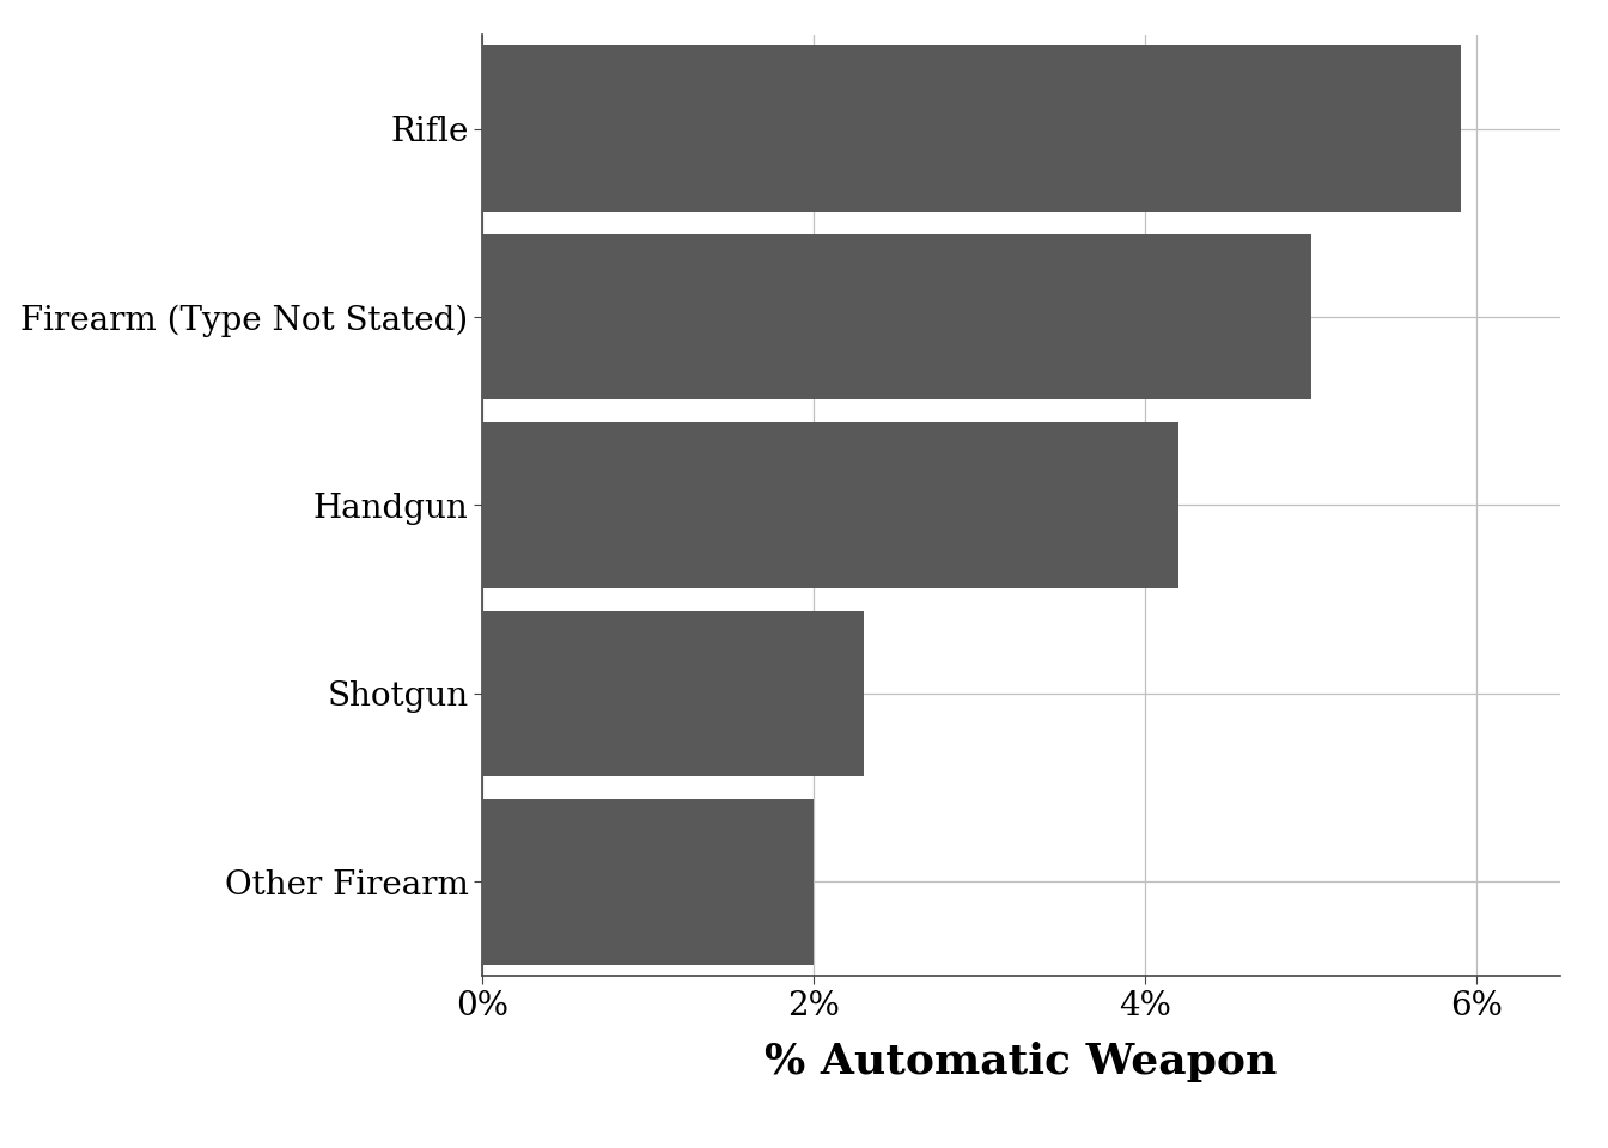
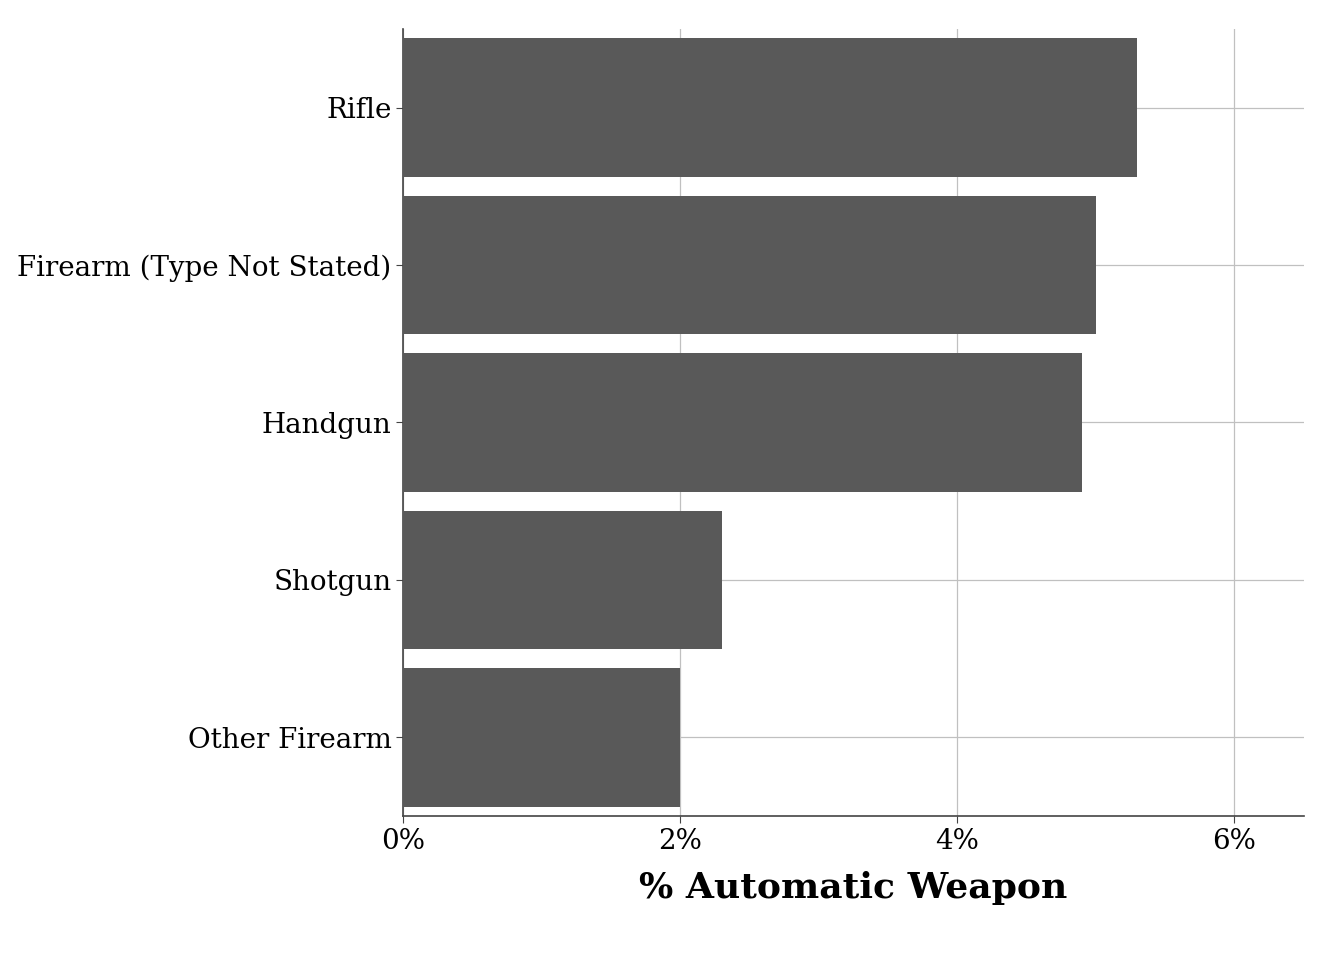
Rifle: 5.9% -> 5.3%
Handgun: 4.2% -> 4.9%
